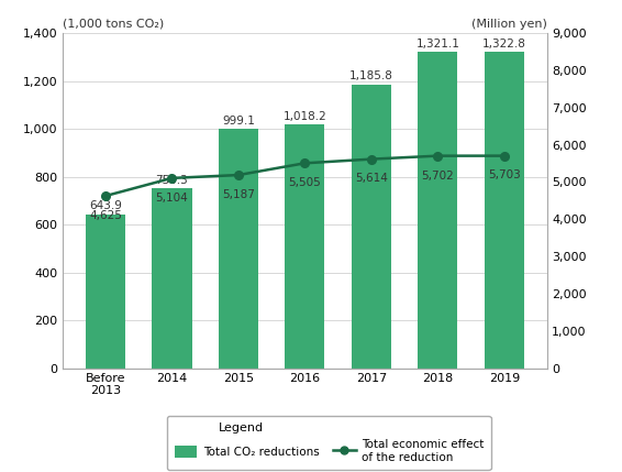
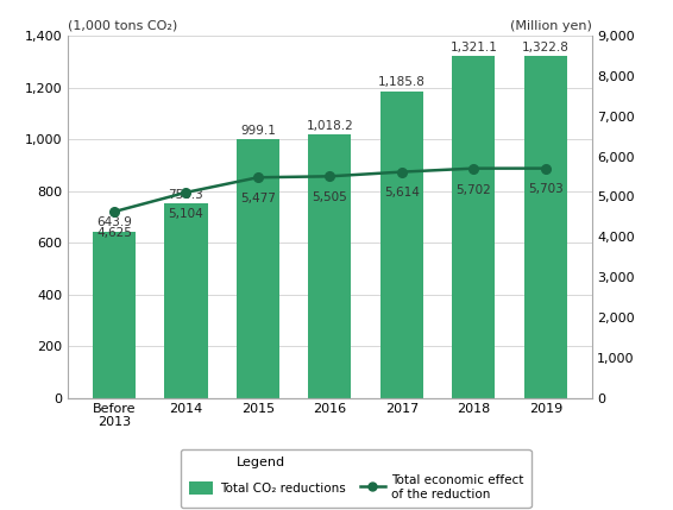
Total economic effect of the reduction/2015: 5,187 -> 5,477
